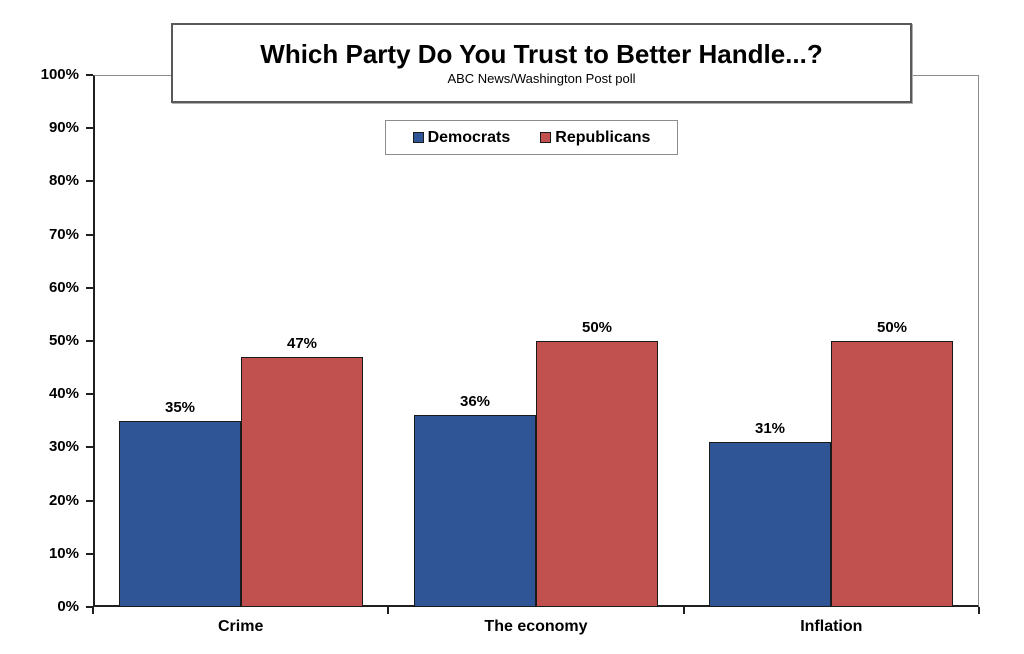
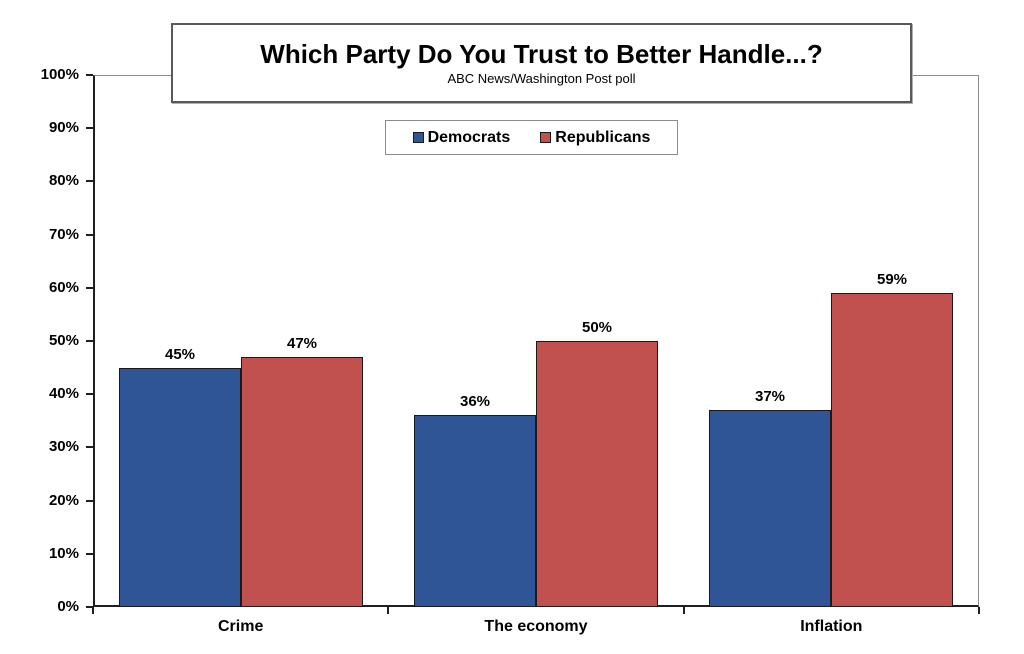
Democrats/Crime: 35% -> 45%
Democrats/Inflation: 31% -> 37%
Republicans/Inflation: 50% -> 59%
